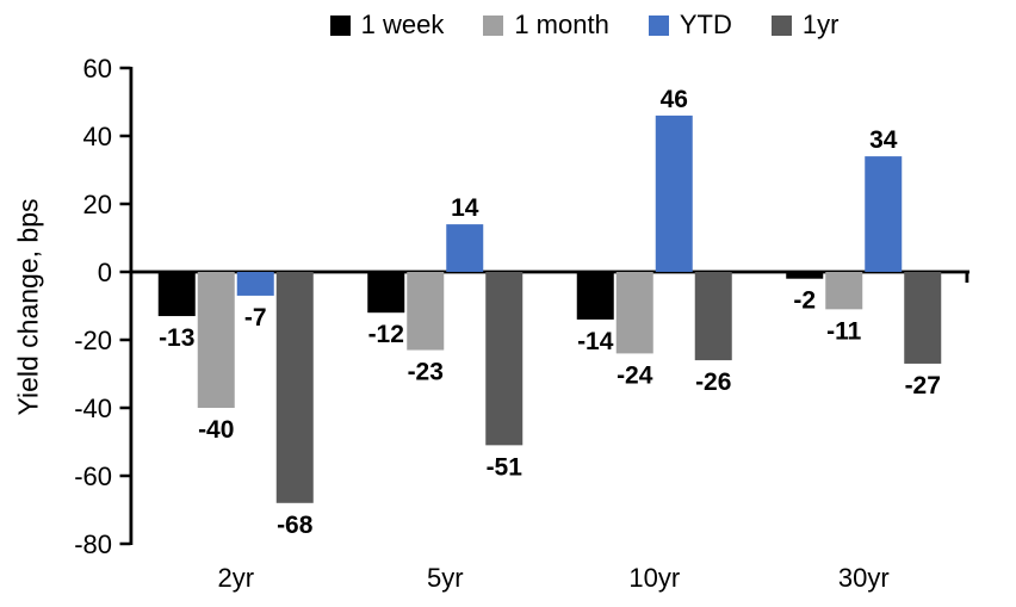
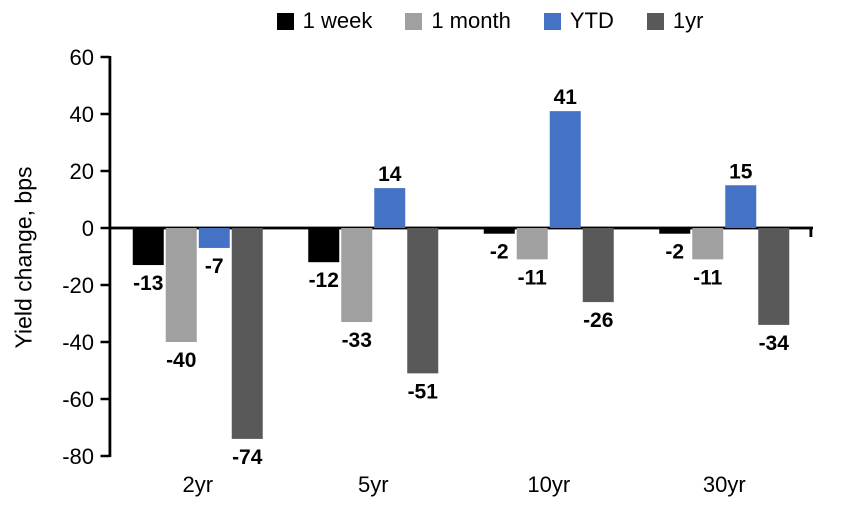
1yr/2yr: -68 -> -74
1 month/5yr: -23 -> -33
1 week/10yr: -14 -> -2
1 month/10yr: -24 -> -11
YTD/10yr: 46 -> 41
YTD/30yr: 34 -> 15
1yr/30yr: -27 -> -34
